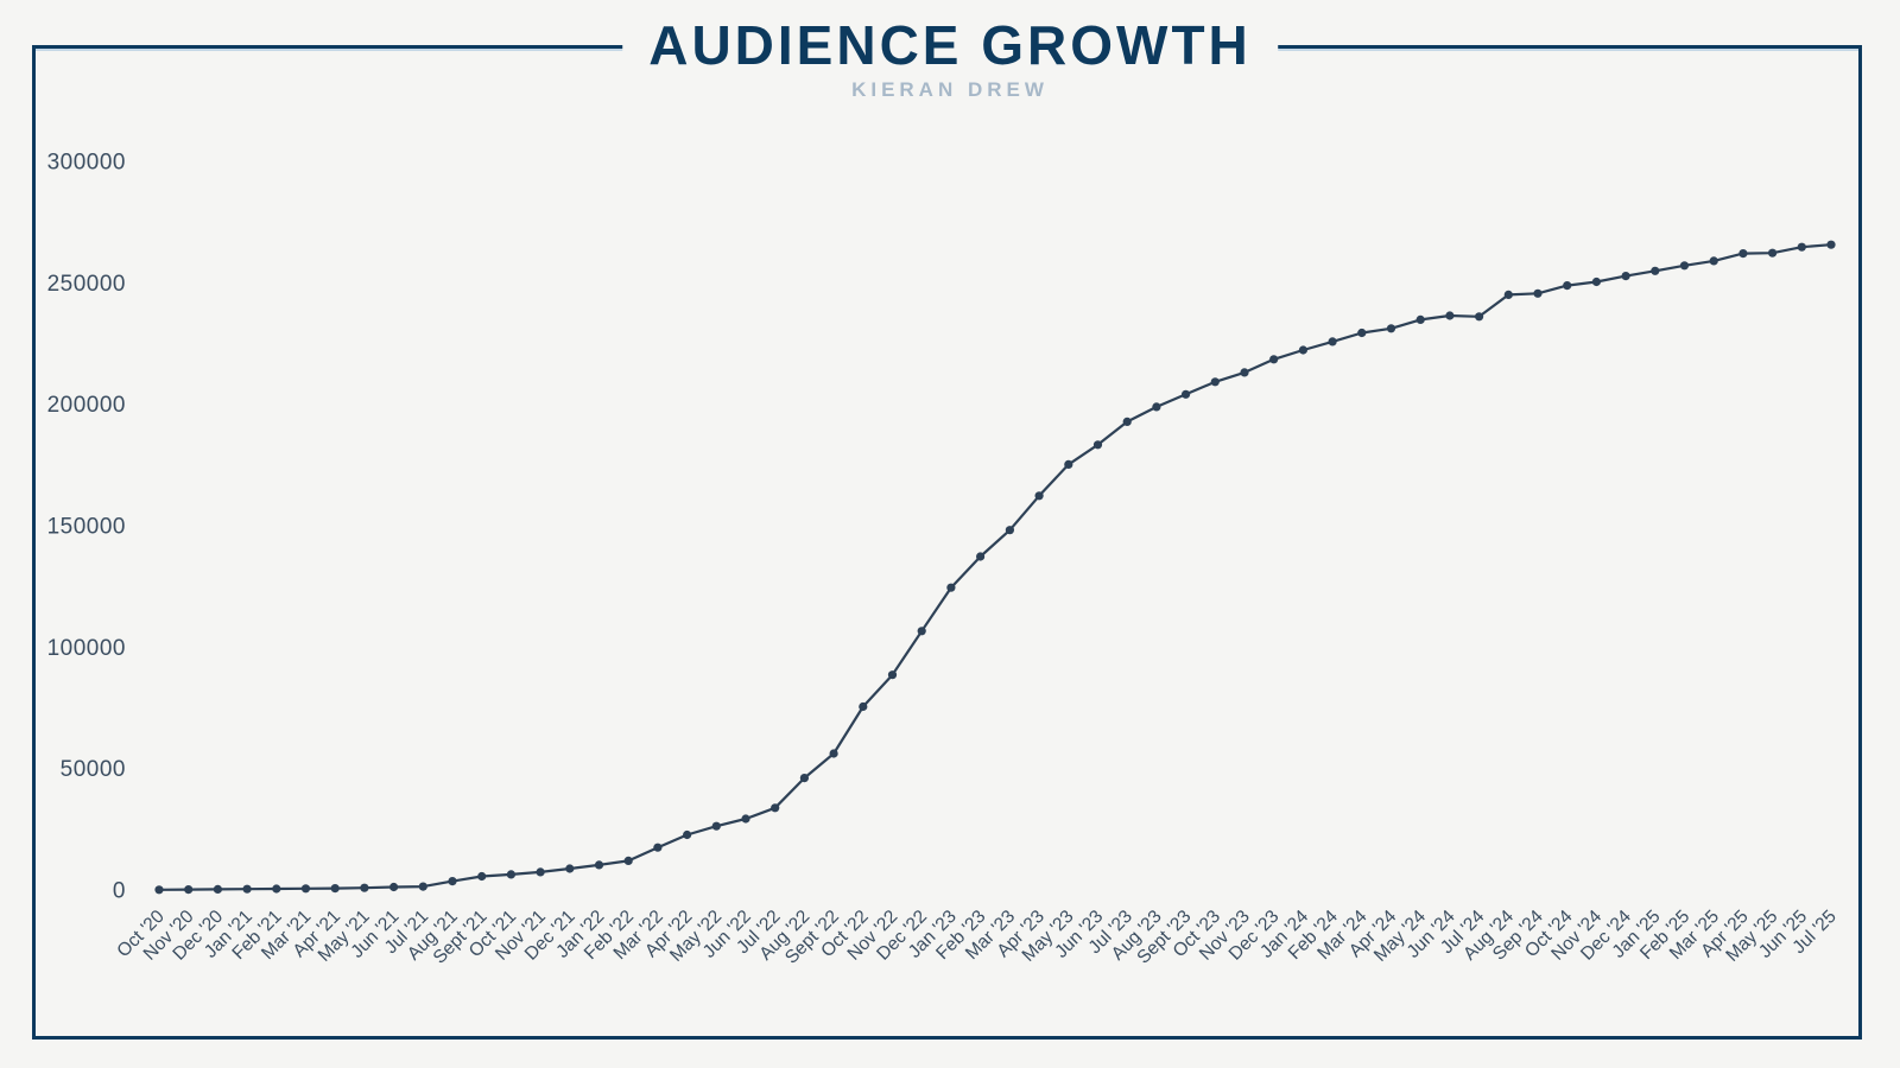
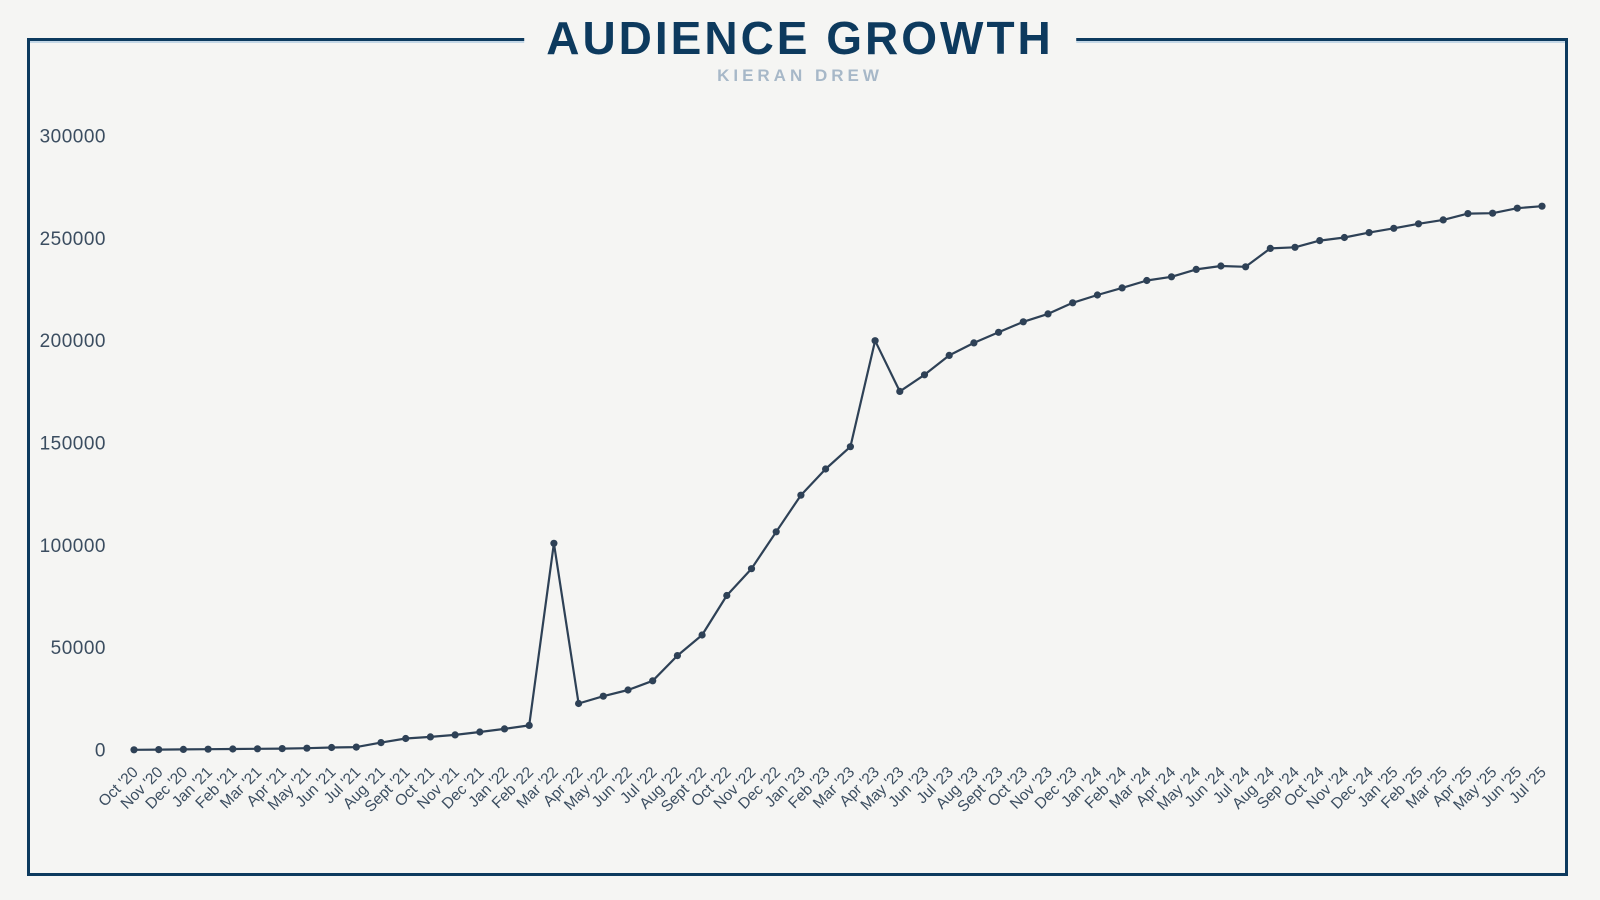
Mar '22: 18000 -> 101000
Apr '23: 162000 -> 200000
